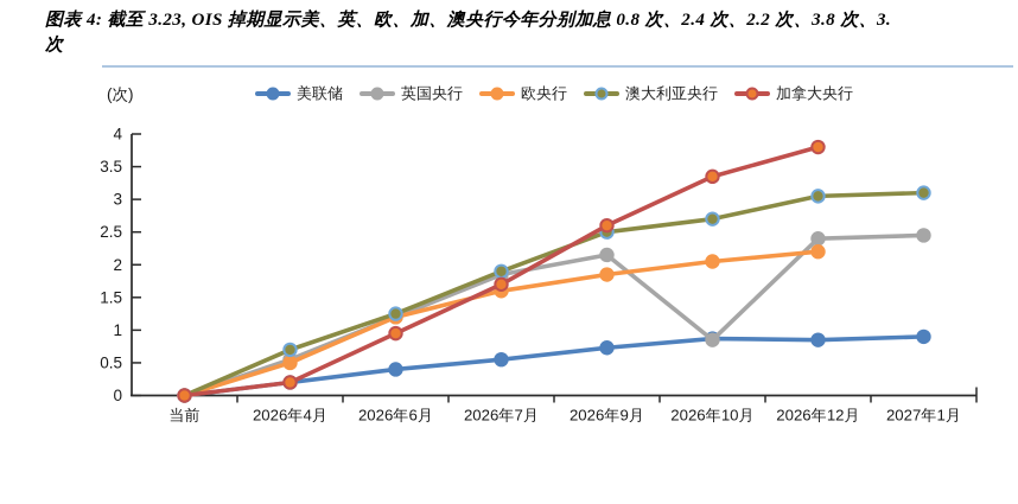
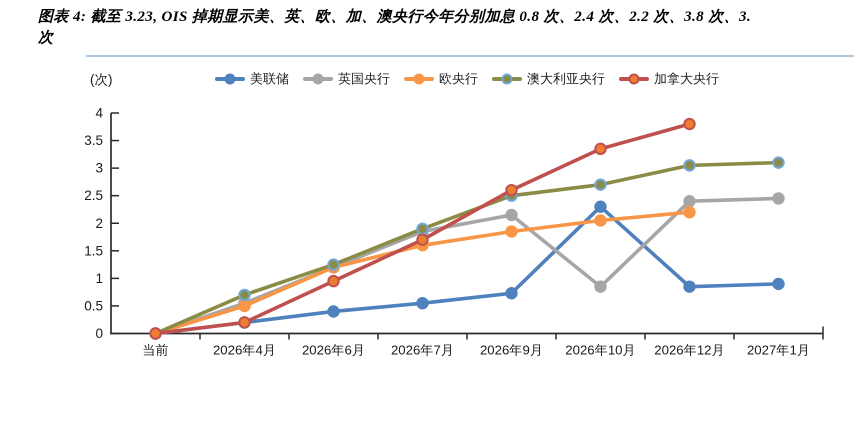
美联储/2026年10月: 0.9 -> 2.3
